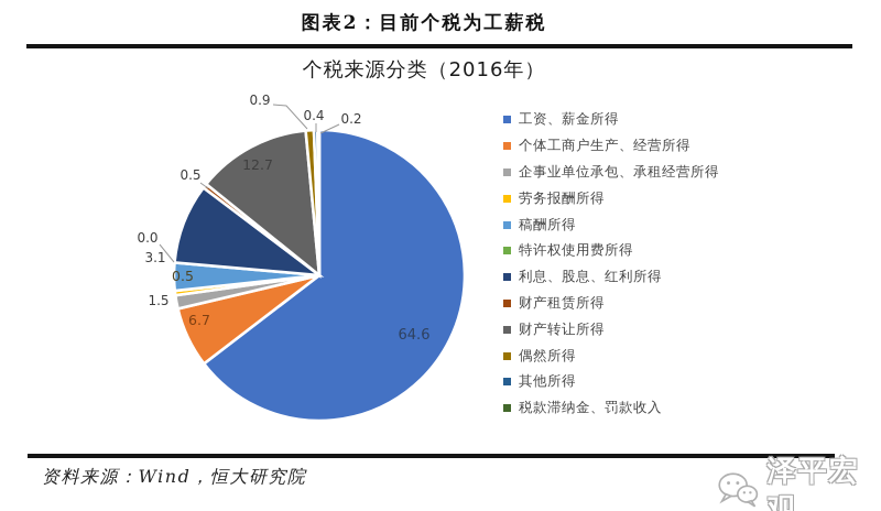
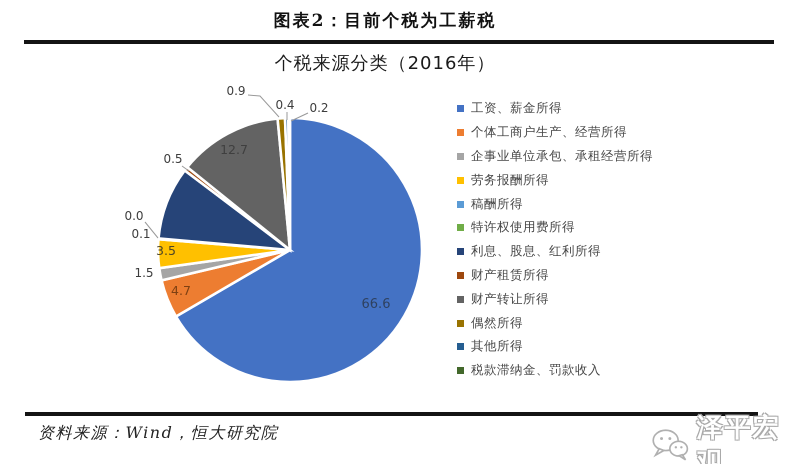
工资、薪金所得: 64.6 -> 66.6
个体工商户生产、经营所得: 6.7 -> 4.7
劳务报酬所得: 0.5 -> 3.5
稿酬所得: 3.1 -> 0.1
